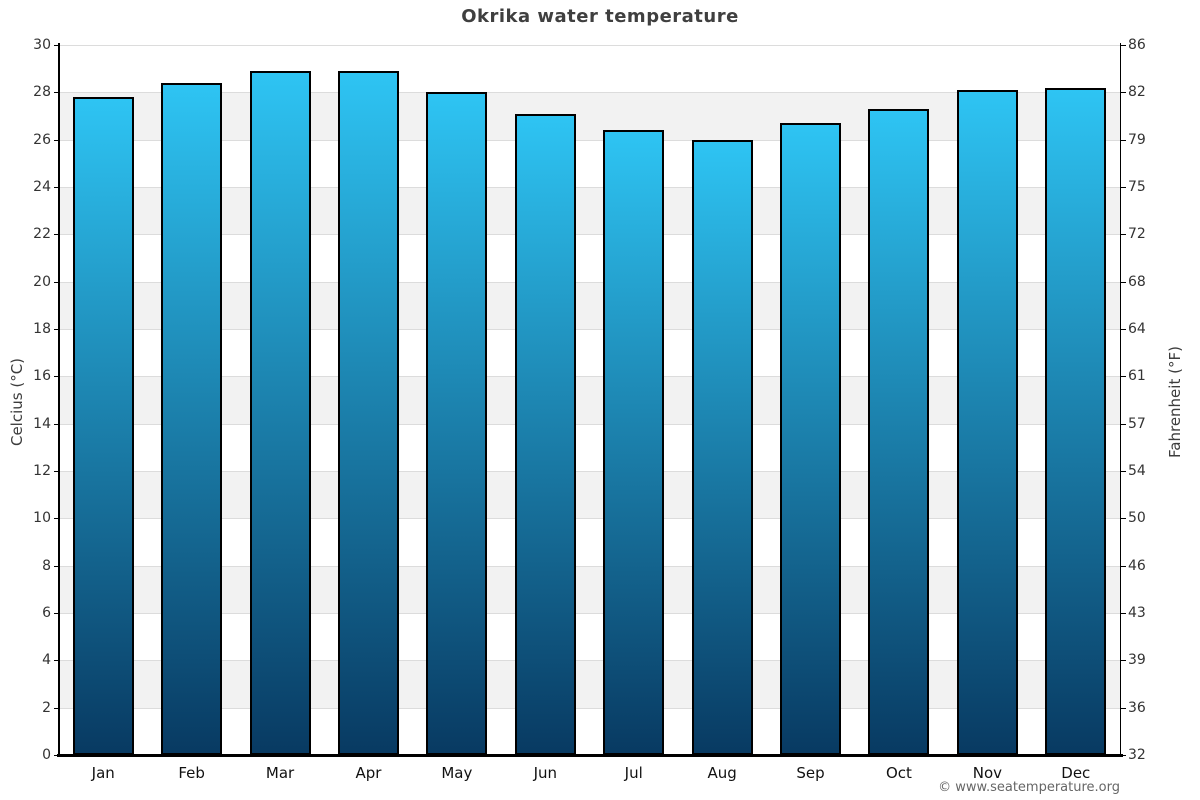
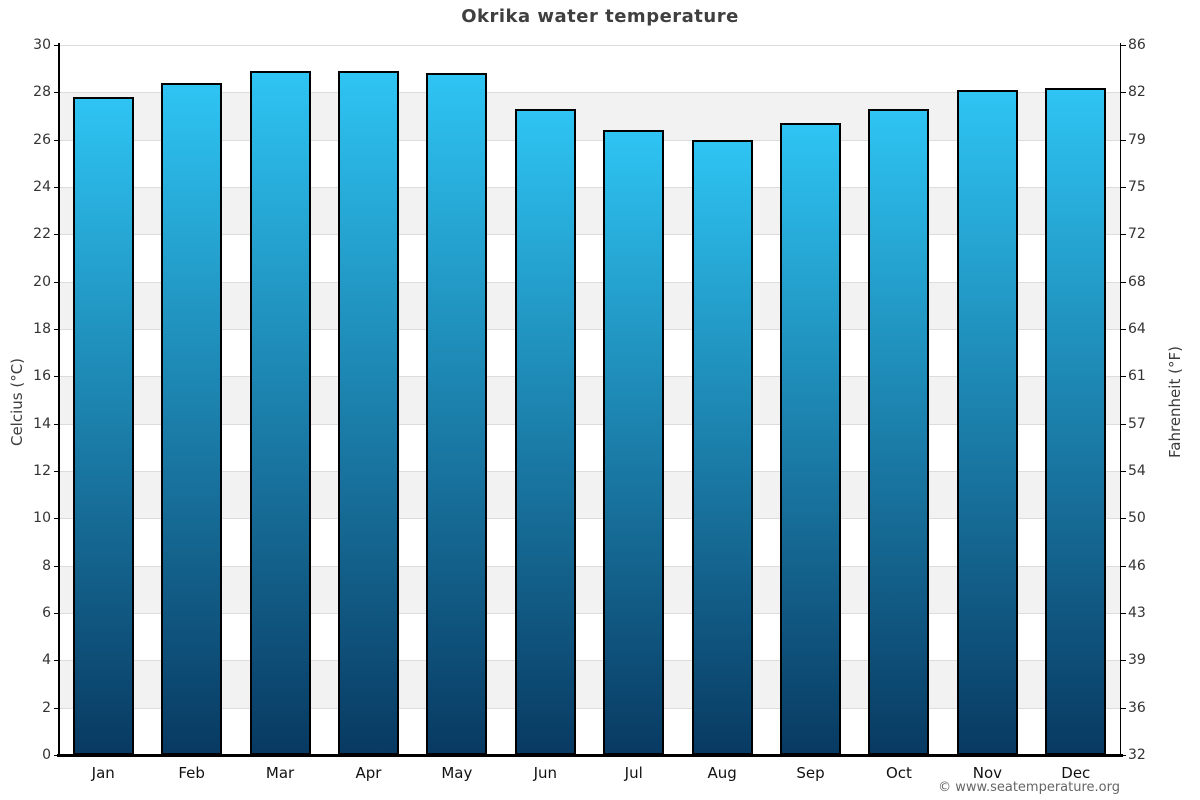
May: 28.0 -> 28.8
Jun: 27.1 -> 27.3
